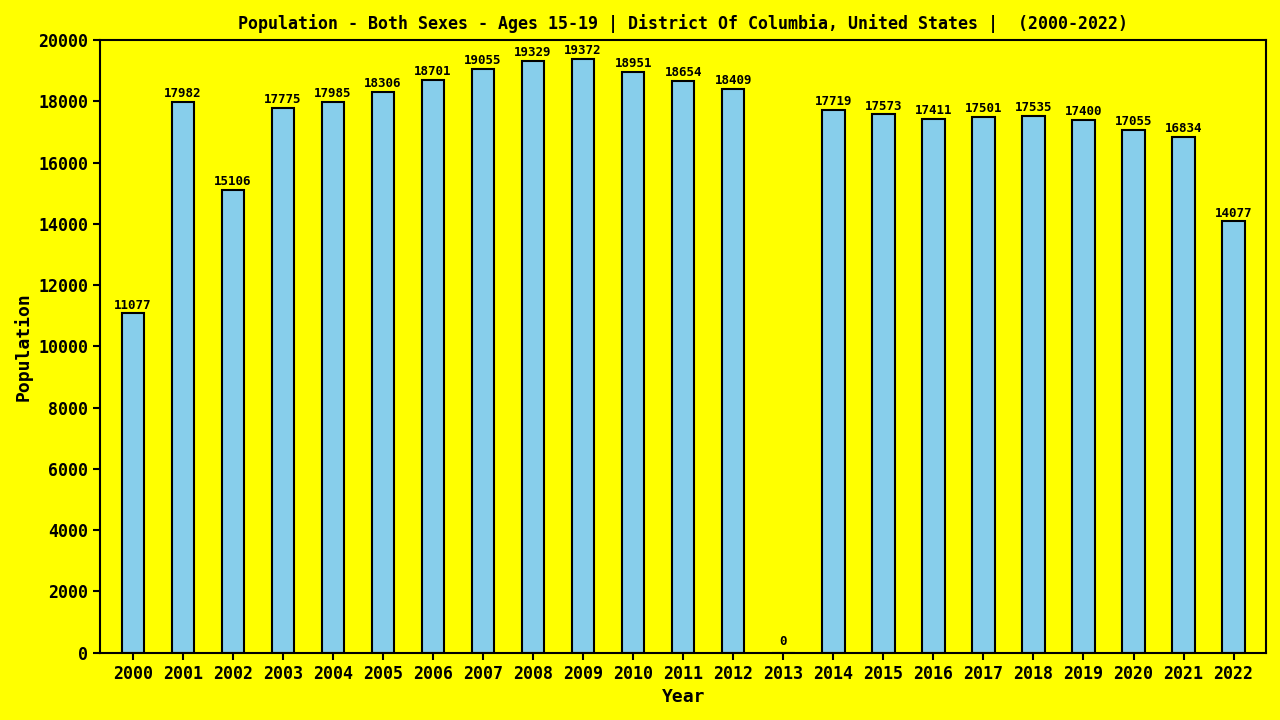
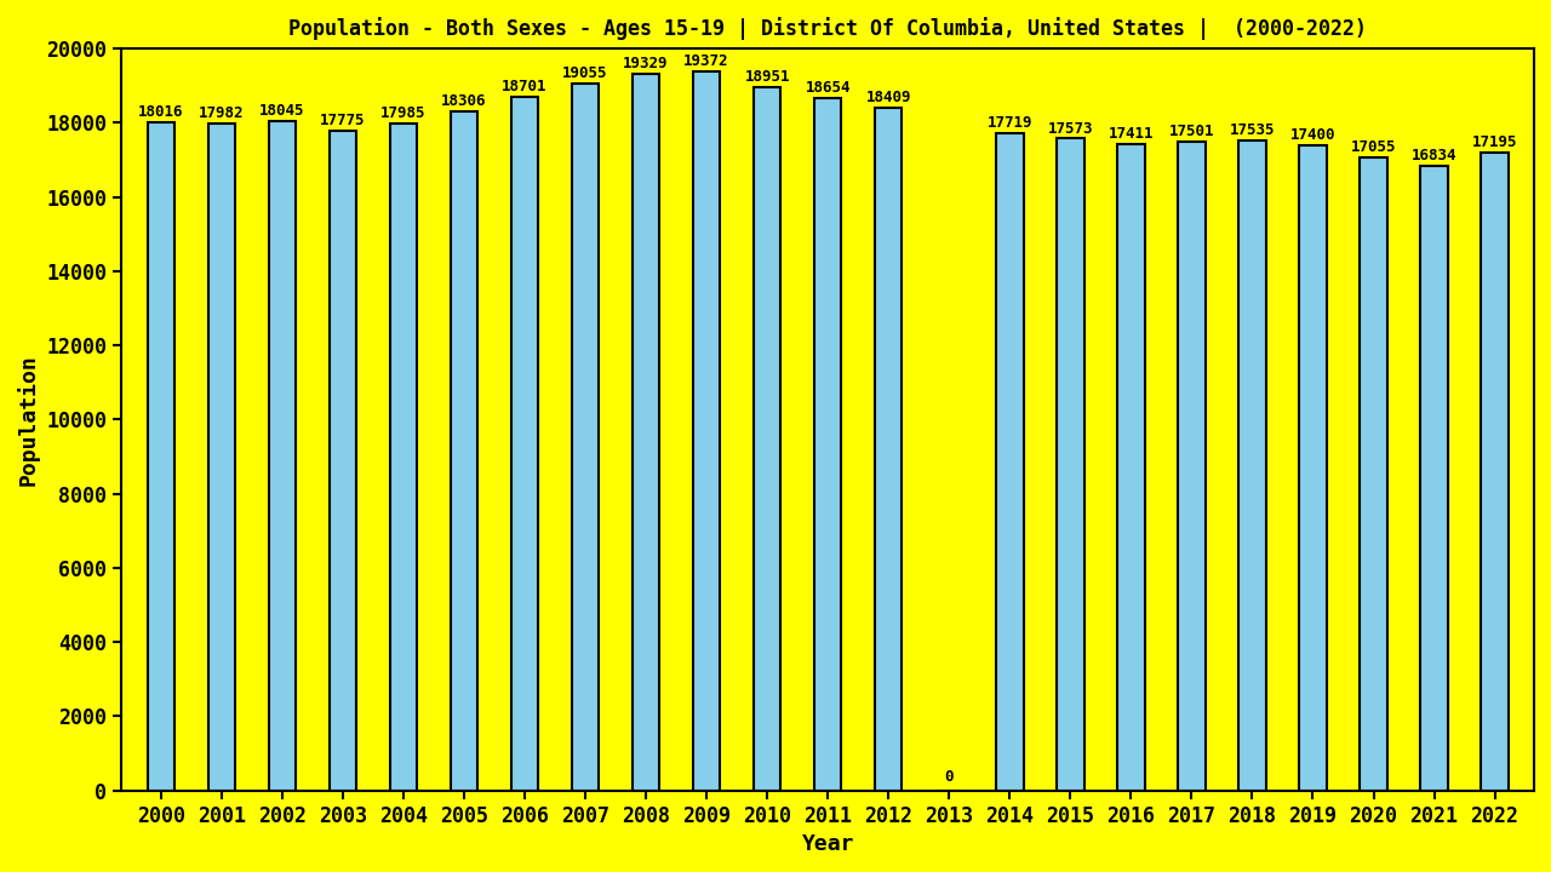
2000: 11077 -> 18016
2002: 15106 -> 18045
2022: 14077 -> 17195
